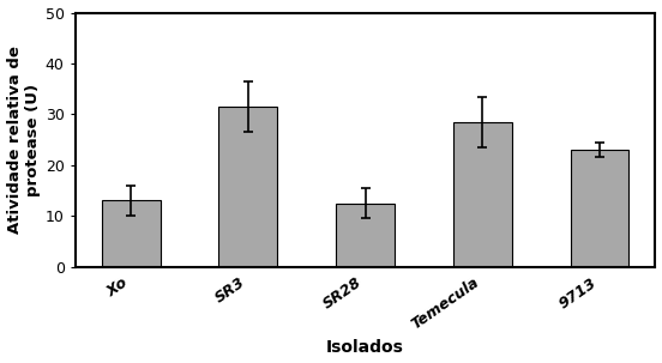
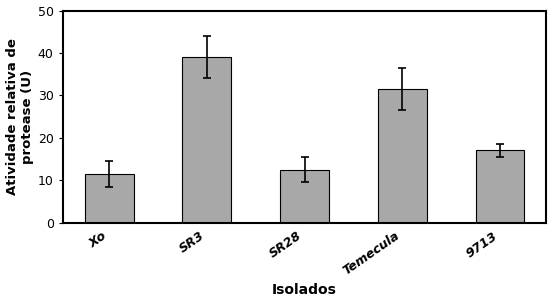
Xo: 13.0 -> 11.5
SR3: 31.5 -> 39.0
Temecula: 28.5 -> 31.5
9713: 23.0 -> 17.0
